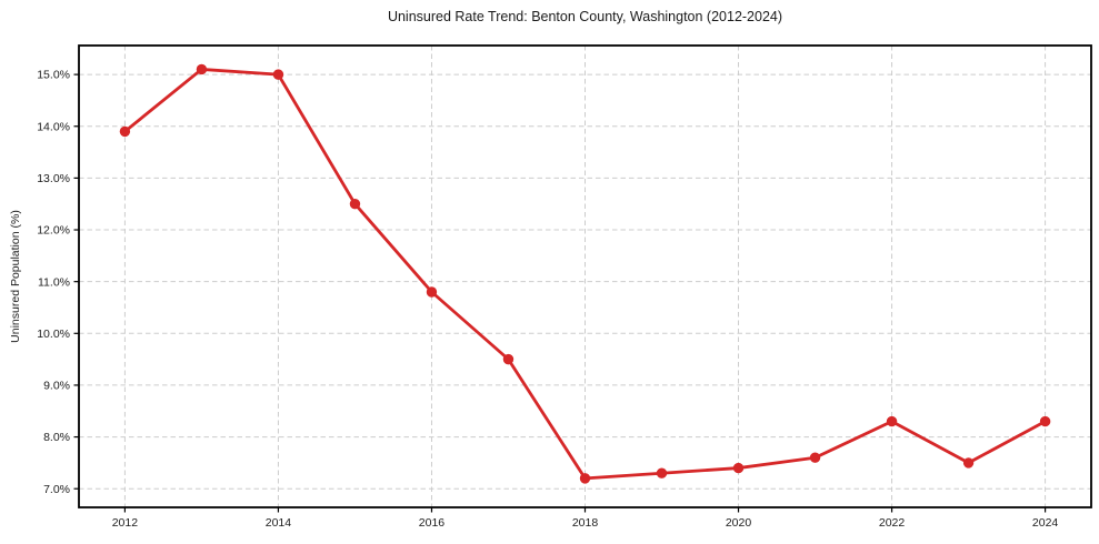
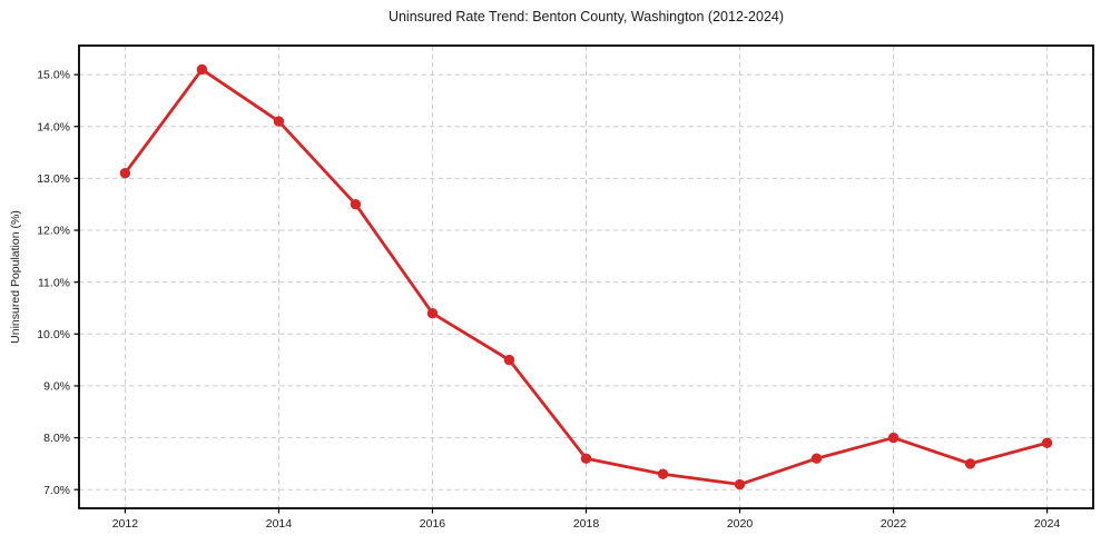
2012: 13.9% -> 13.1%
2014: 15.0% -> 14.1%
2016: 10.8% -> 10.4%
2018: 7.2% -> 7.6%
2020: 7.4% -> 7.1%
2022: 8.3% -> 8.0%
2024: 8.3% -> 7.9%
